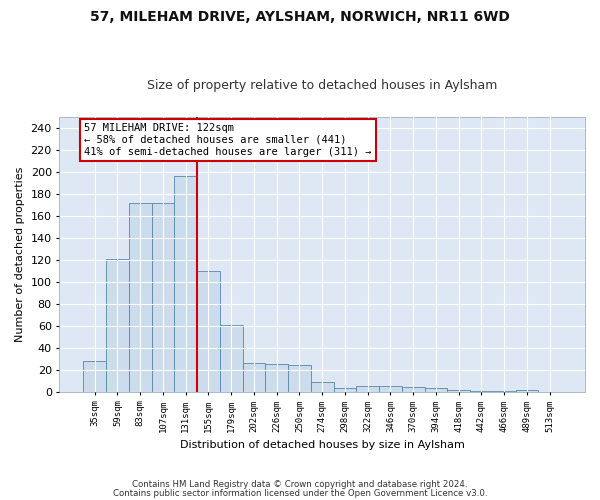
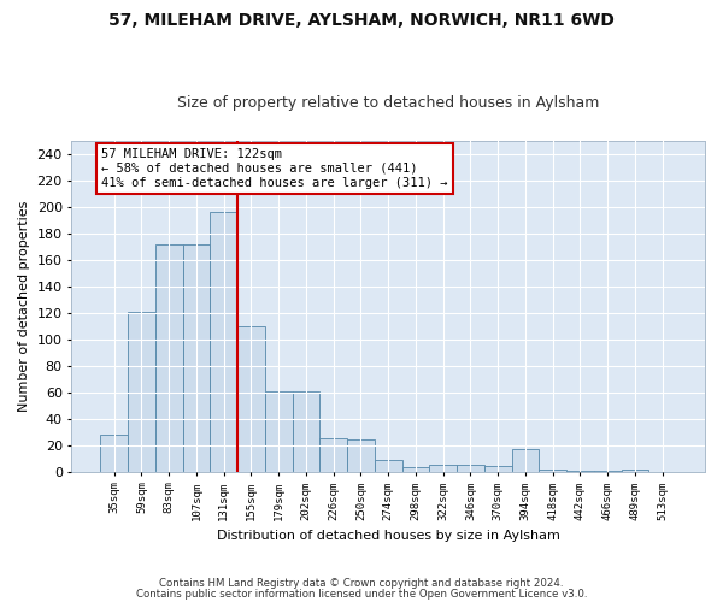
202sqm: 26 -> 61
394sqm: 3 -> 17
